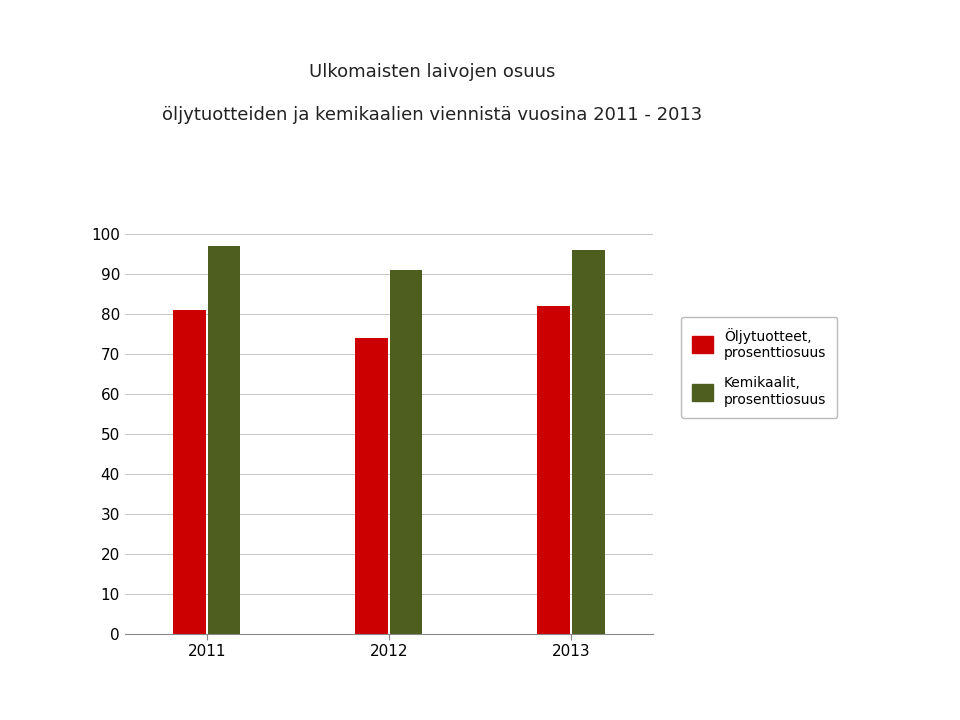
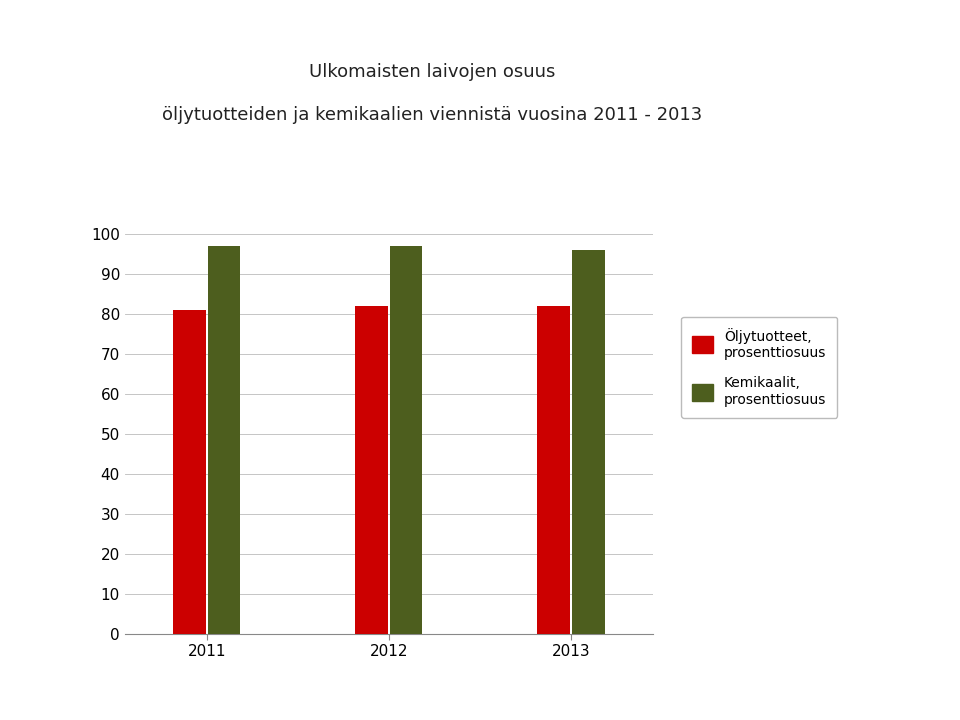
Öljytuotteet, prosenttiosuus/2012: 74 -> 82
Kemikaalit, prosenttiosuus/2012: 91 -> 97
